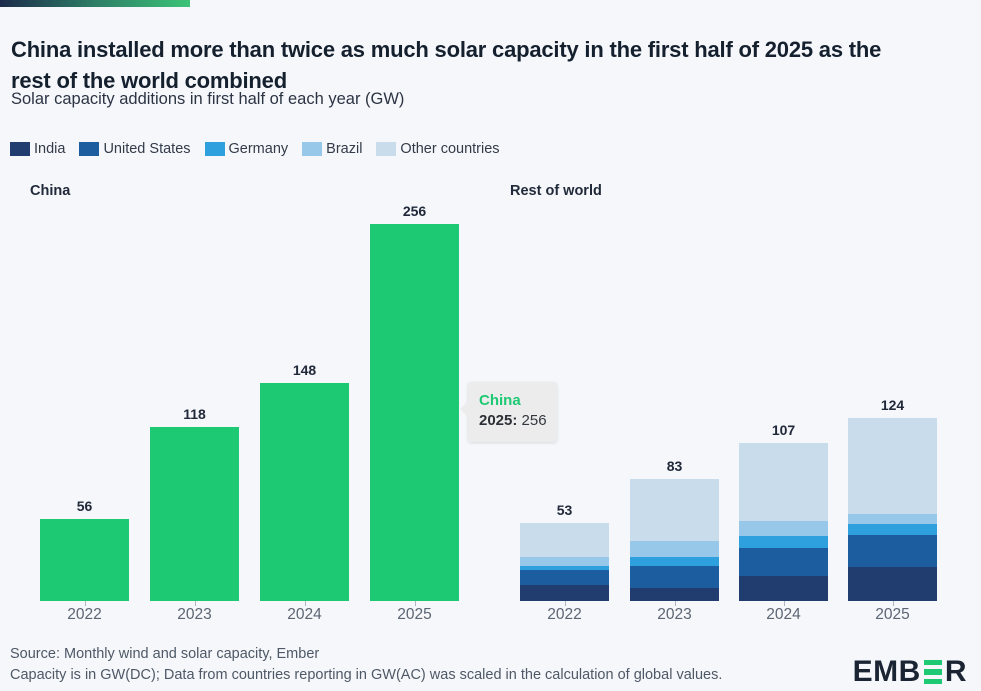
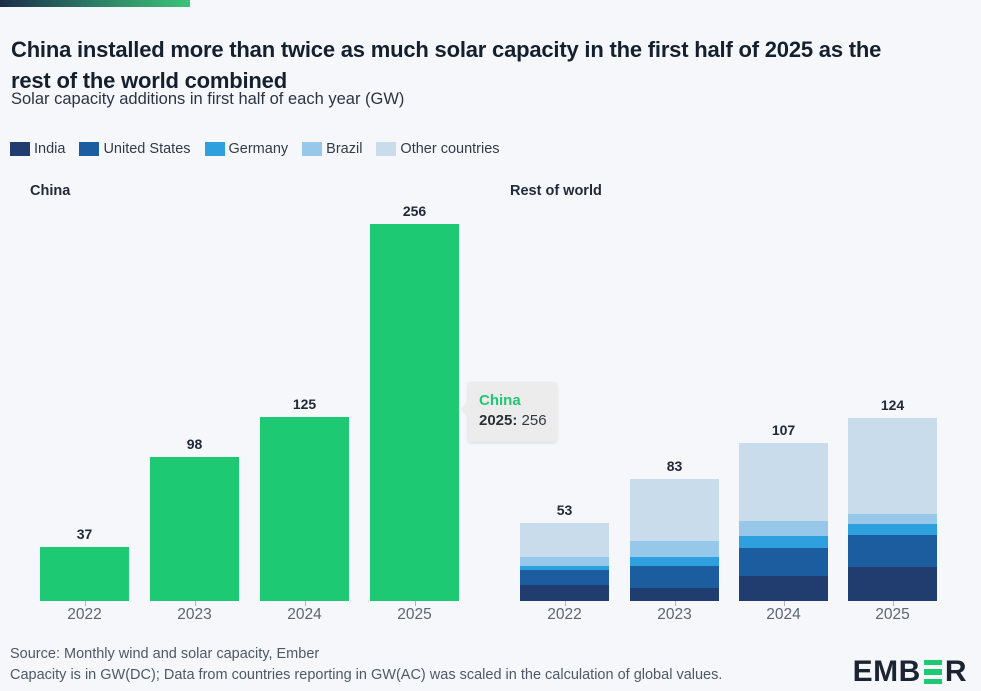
China/2022: 56 -> 37
China/2023: 118 -> 98
China/2024: 148 -> 125
